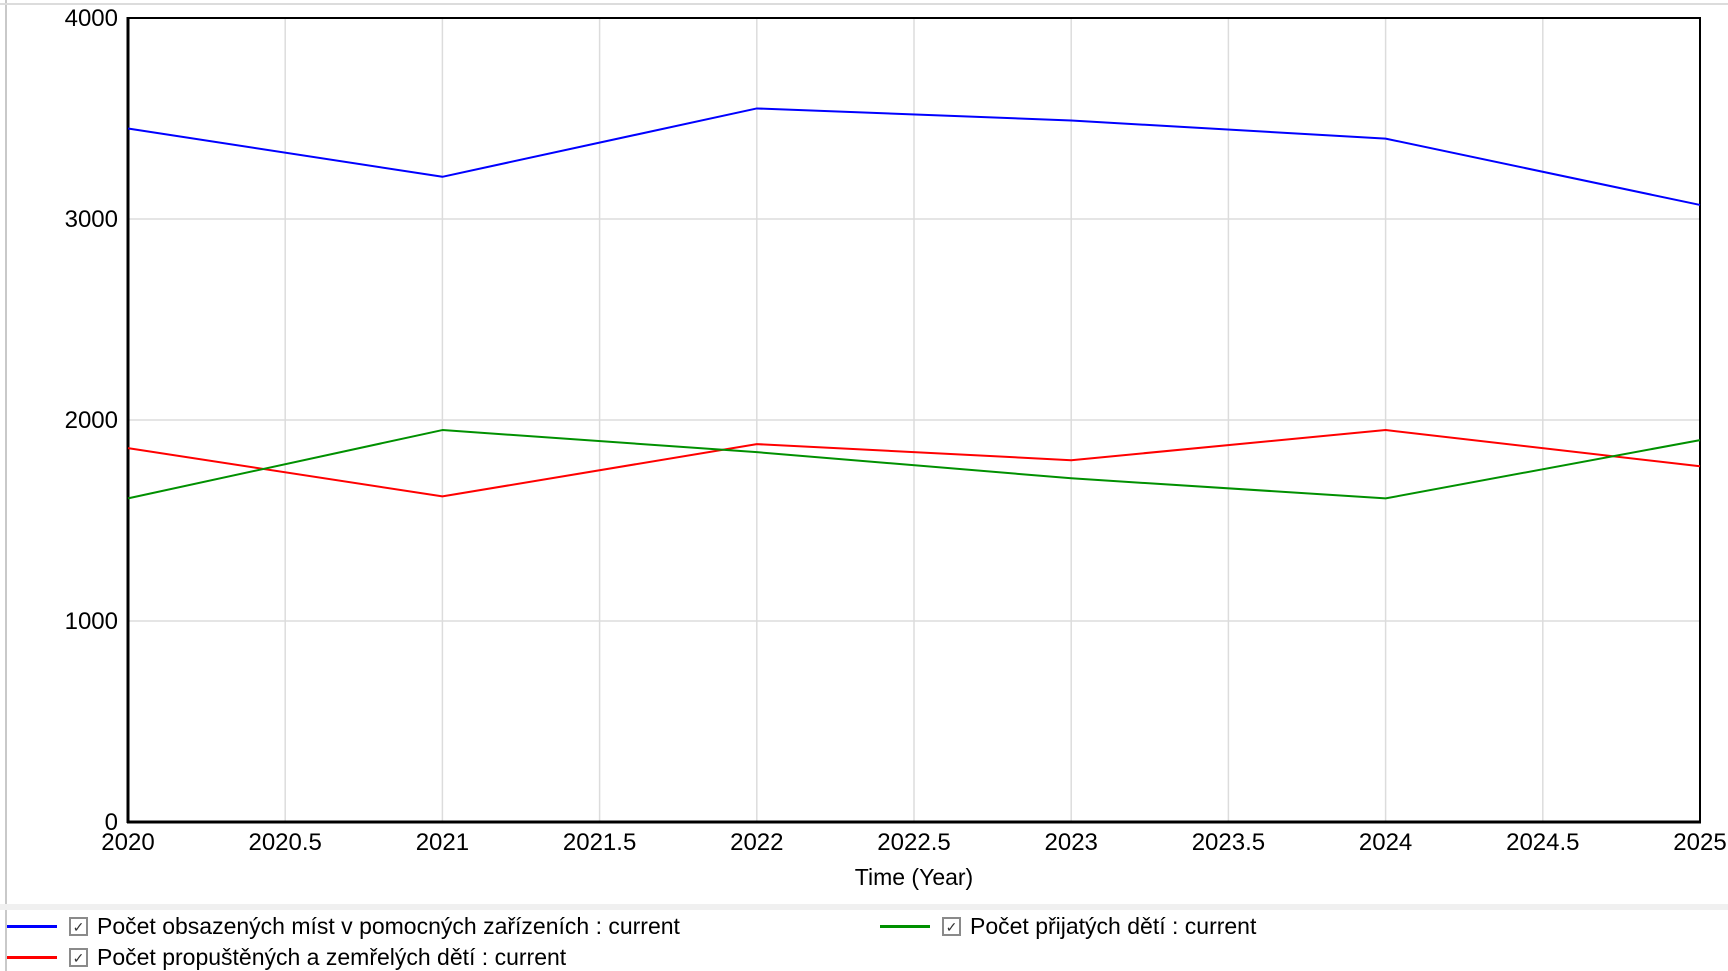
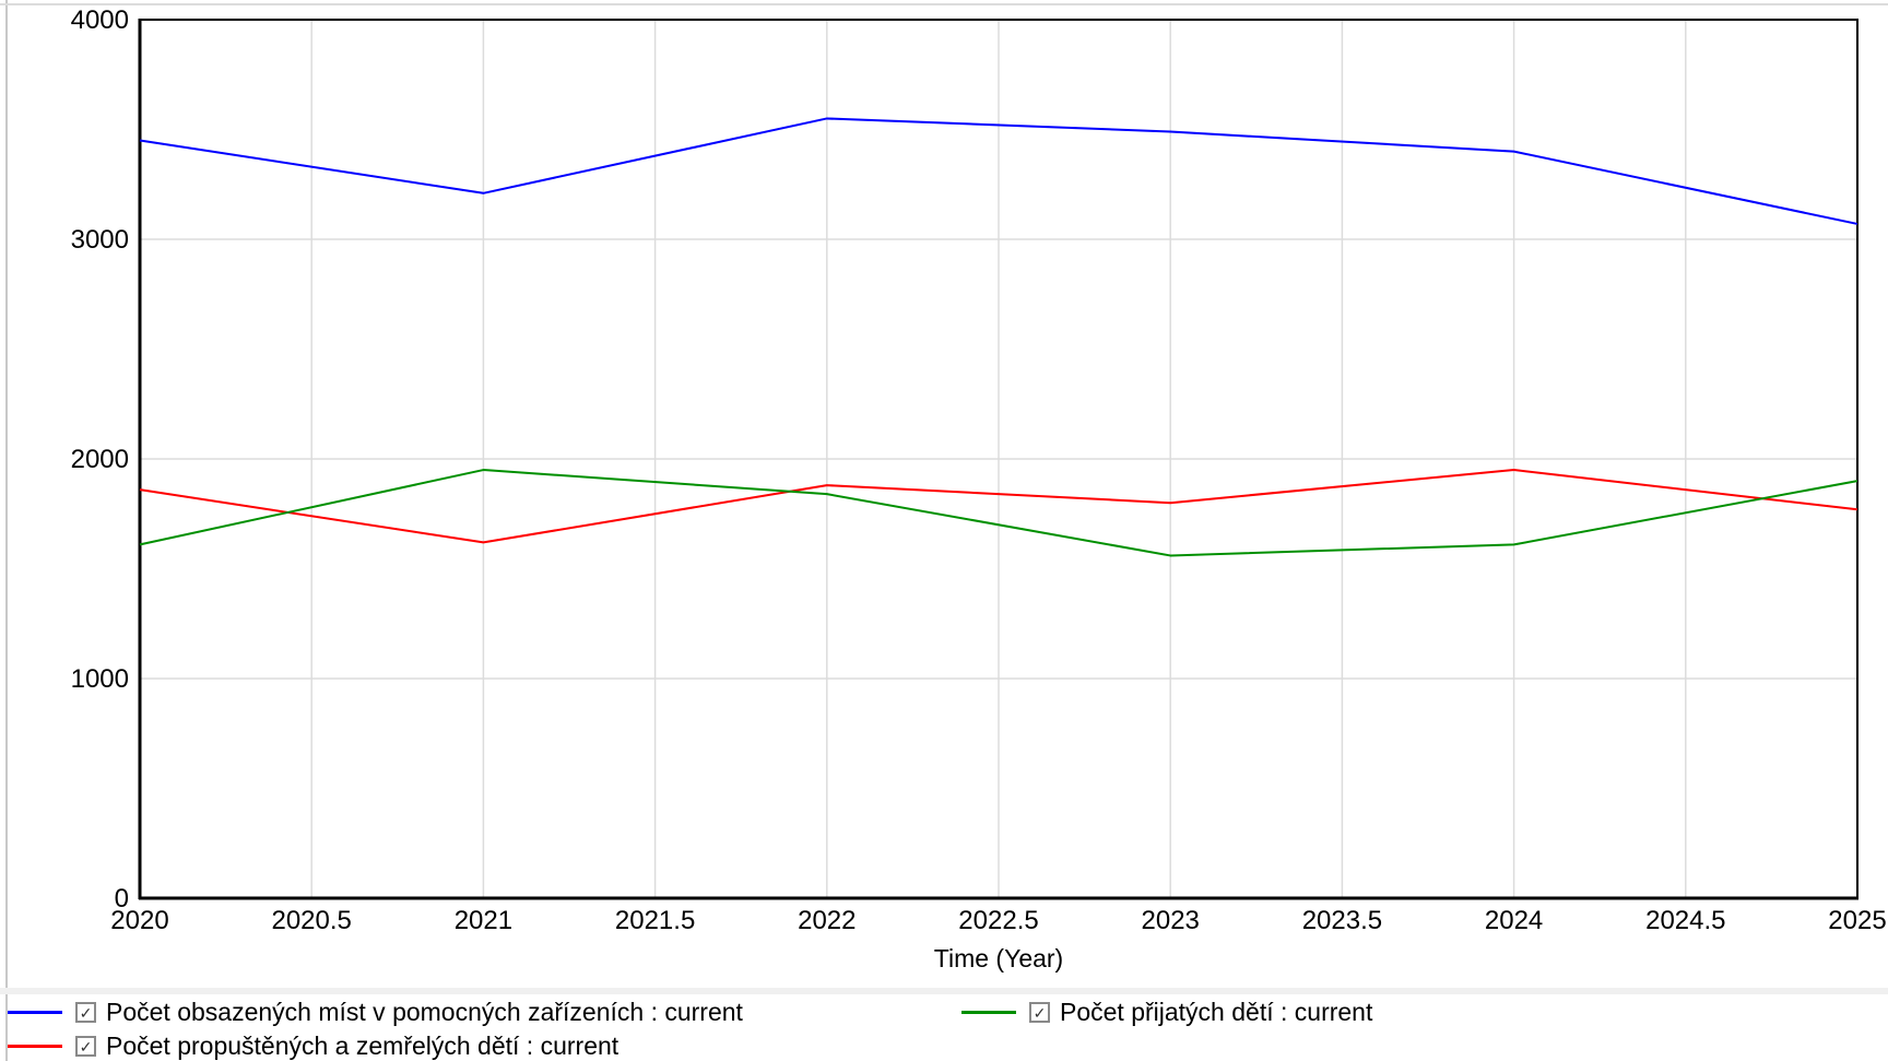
Počet přijatých dětí : current/2023: 1710 -> 1560
